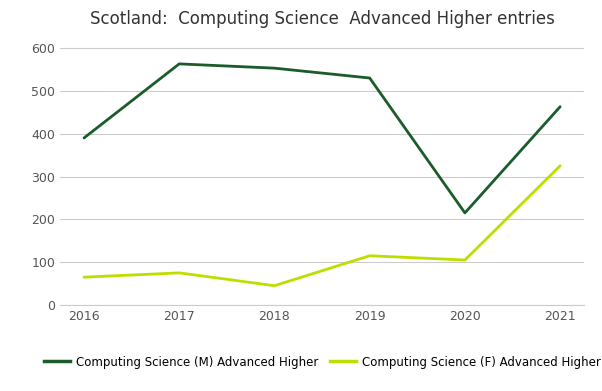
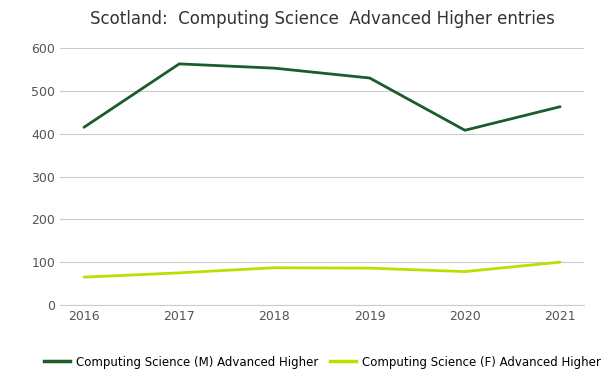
Computing Science (M) Advanced Higher/2016: 390 -> 415
Computing Science (F) Advanced Higher/2018: 45 -> 87
Computing Science (F) Advanced Higher/2019: 115 -> 86
Computing Science (M) Advanced Higher/2020: 215 -> 408
Computing Science (F) Advanced Higher/2020: 105 -> 78
Computing Science (F) Advanced Higher/2021: 325 -> 100
